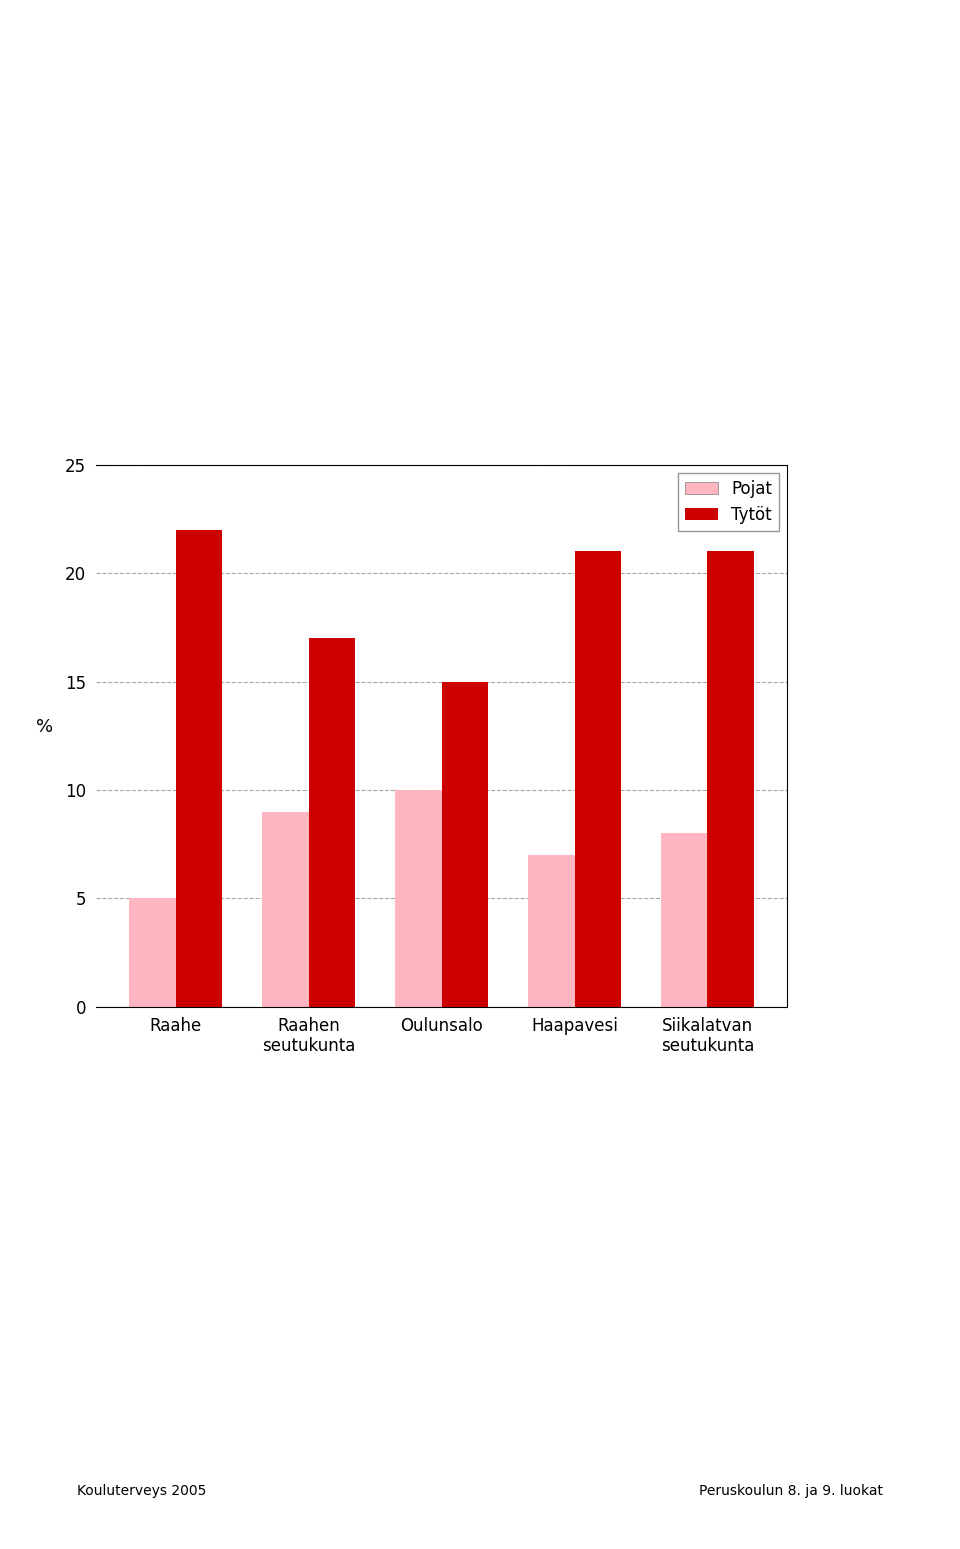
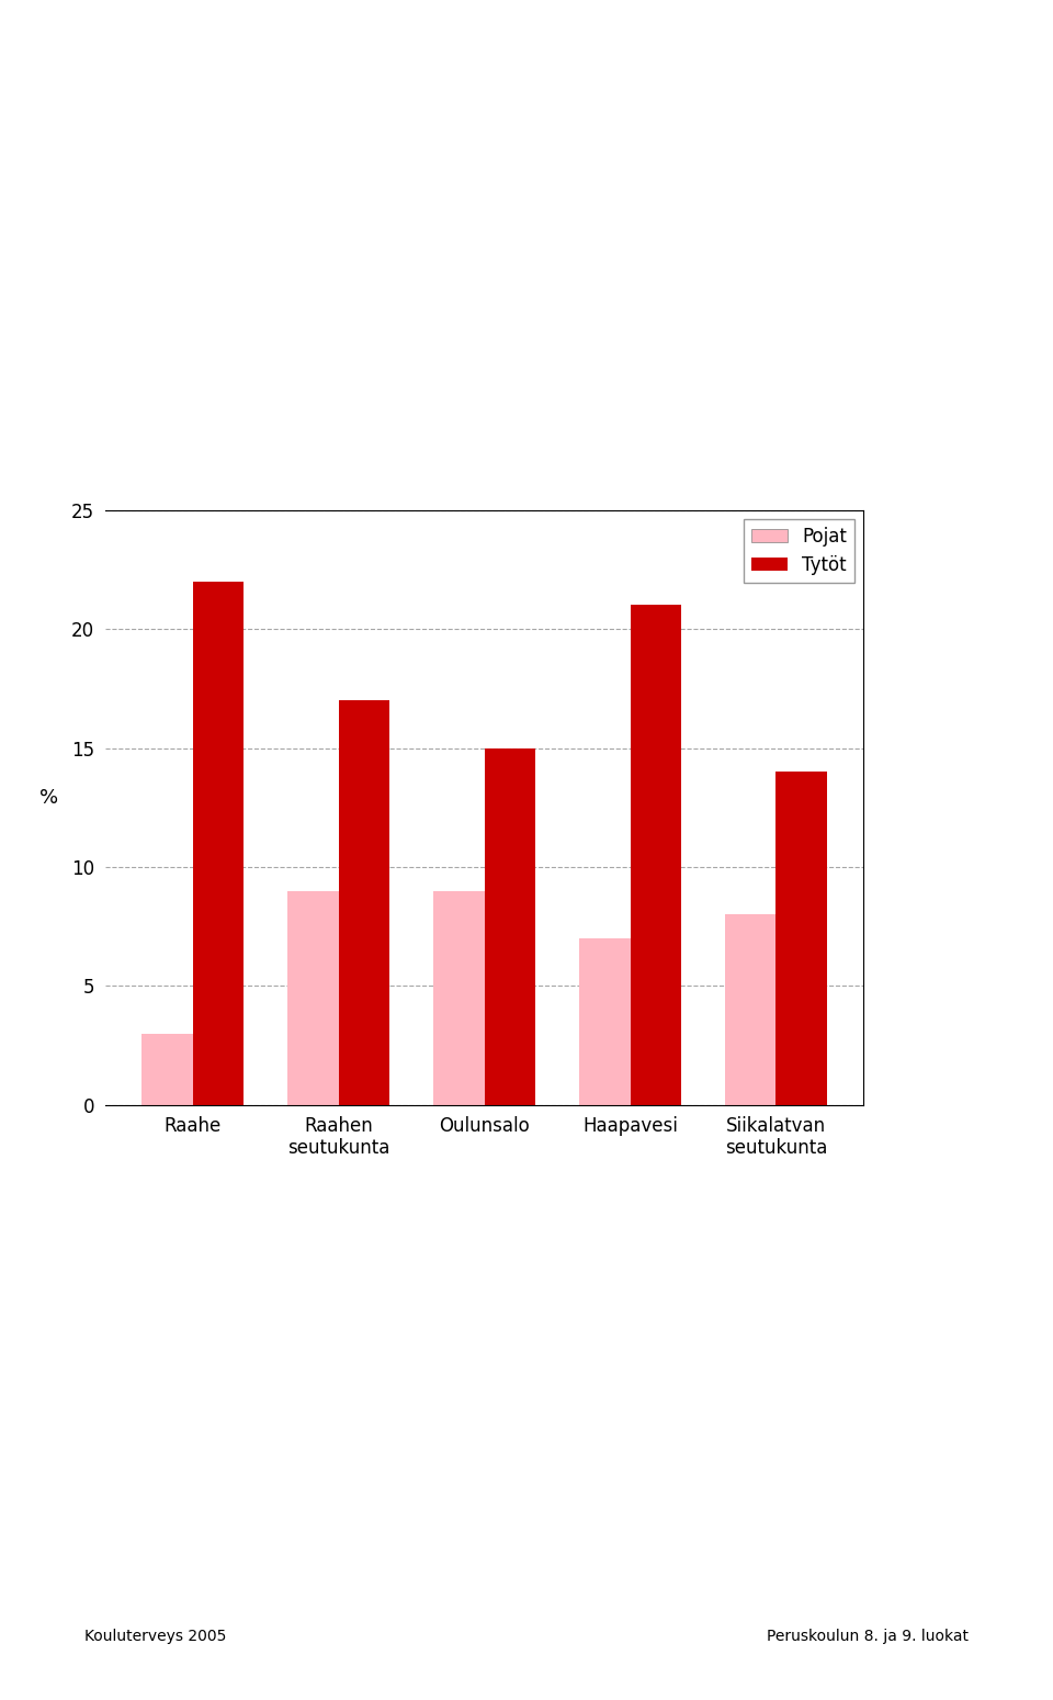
Pojat/Raahe: 5 -> 3
Pojat/Oulunsalo: 10 -> 9
Tytöt/Siikalatvan seutukunta: 21 -> 14
